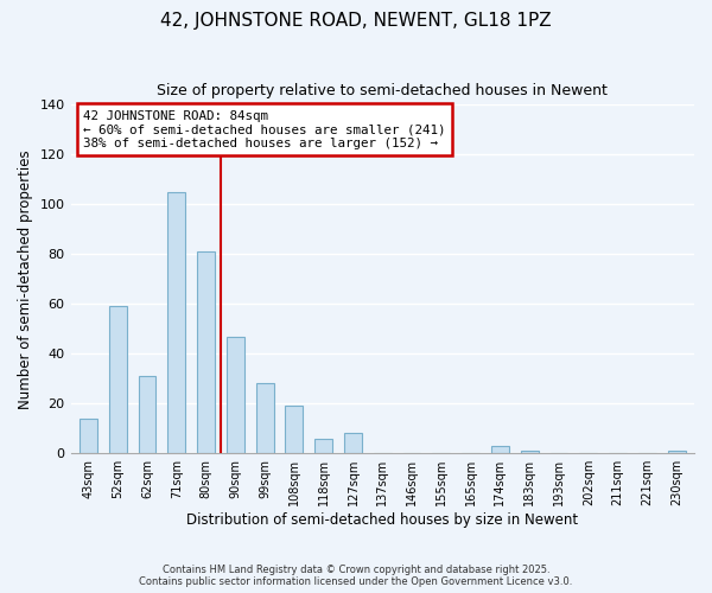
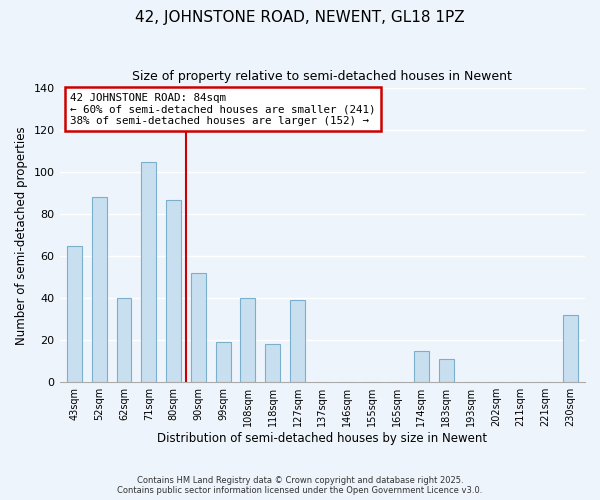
43sqm: 14 -> 65
52sqm: 59 -> 88
62sqm: 31 -> 40
80sqm: 81 -> 87
90sqm: 47 -> 52
99sqm: 28 -> 19
108sqm: 19 -> 40
118sqm: 6 -> 18
127sqm: 8 -> 39
174sqm: 3 -> 15
183sqm: 1 -> 11
230sqm: 1 -> 32
